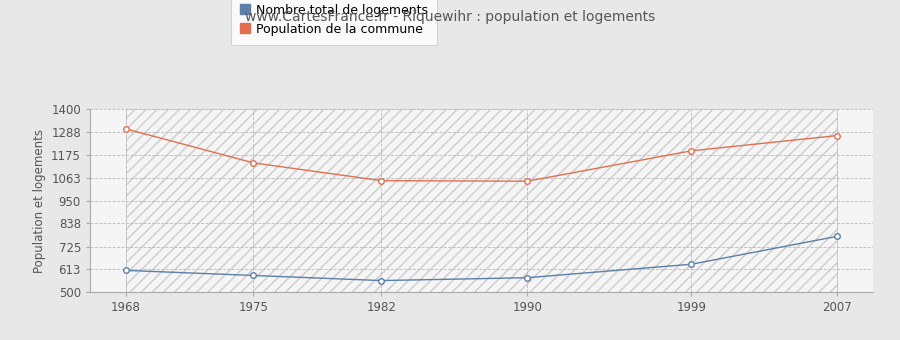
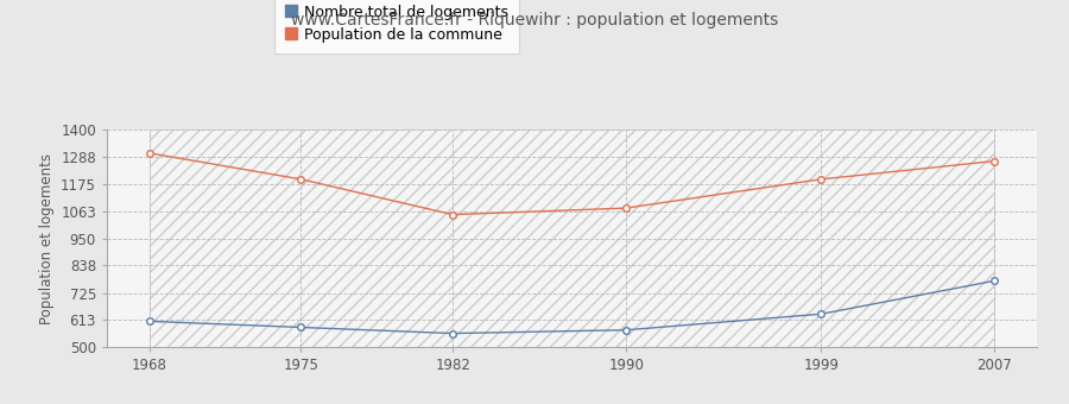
Population de la commune/1975: 1135 -> 1194
Population de la commune/1990: 1045 -> 1075
